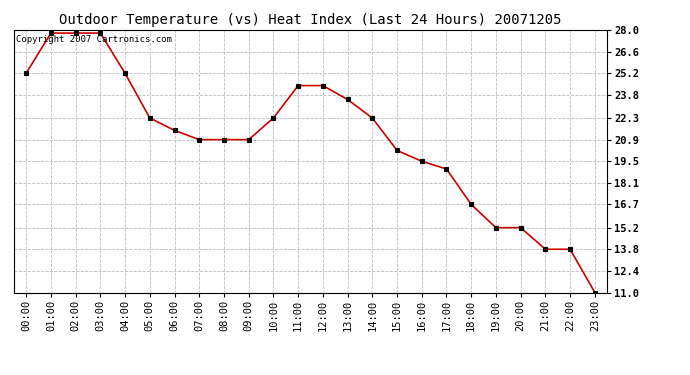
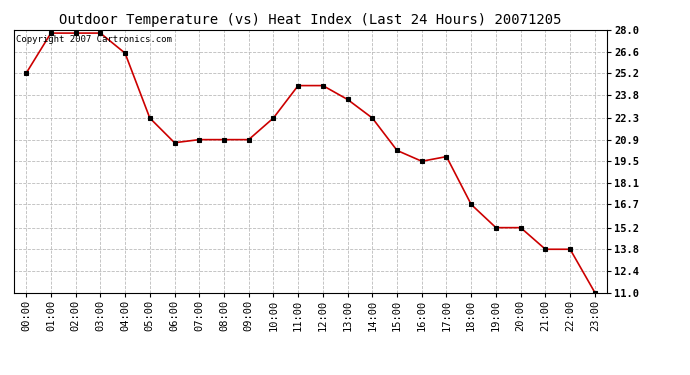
04:00: 25.2 -> 26.5
06:00: 21.5 -> 20.7
17:00: 19.0 -> 19.8
